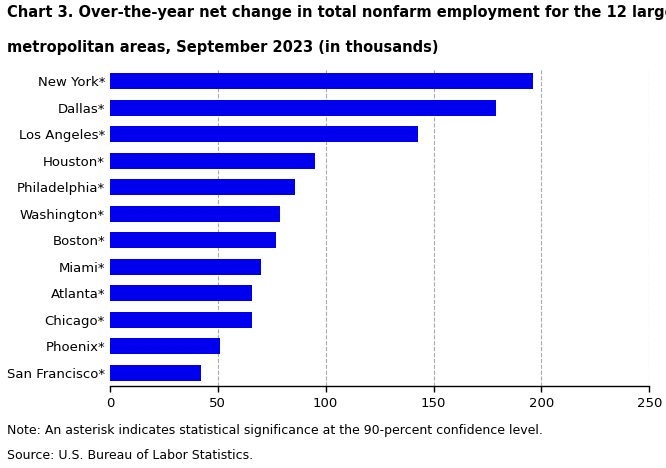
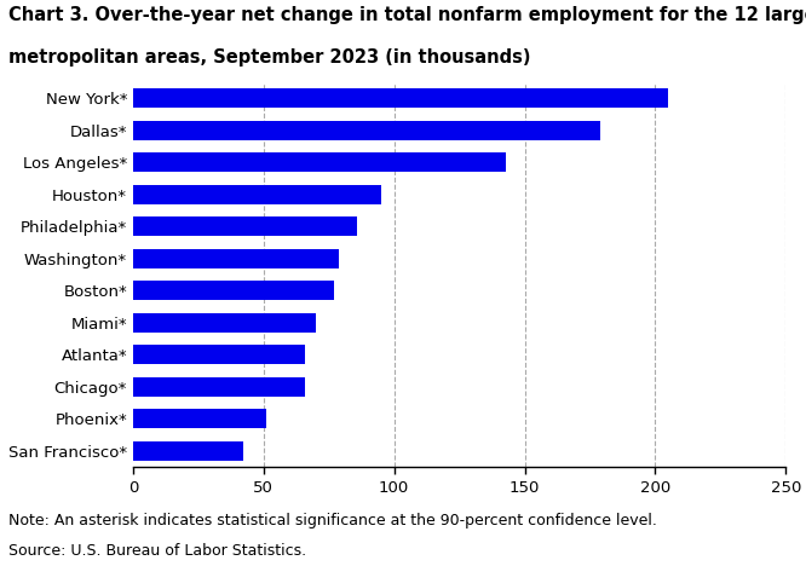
New York*: 196 -> 205
